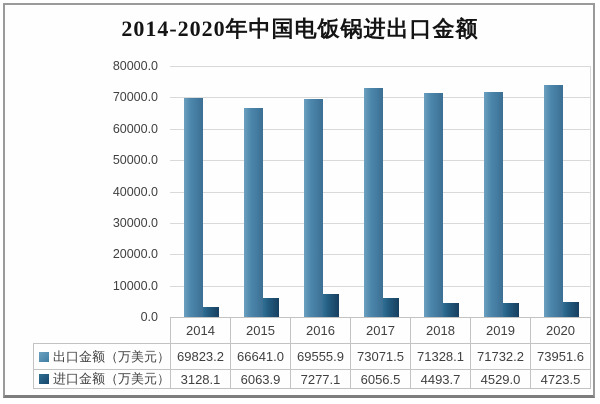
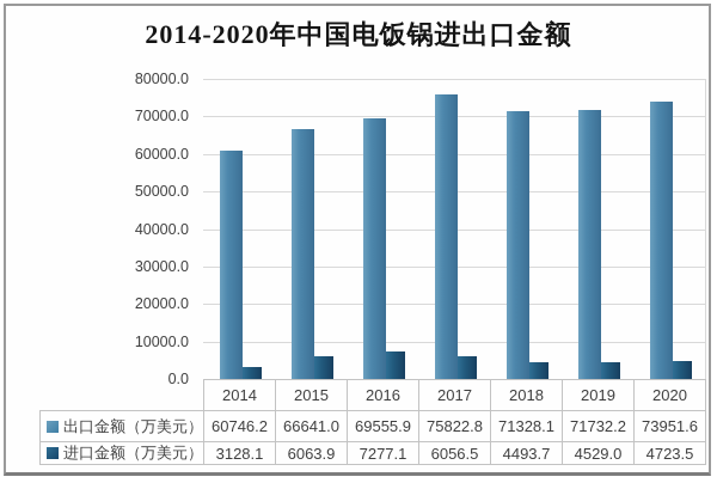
出口金额（万美元）/2014: 69823.2 -> 60746.2
出口金额（万美元）/2017: 73071.5 -> 75822.8
